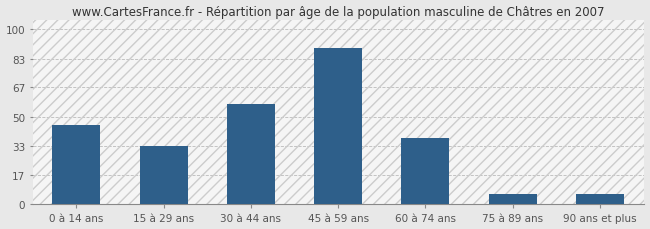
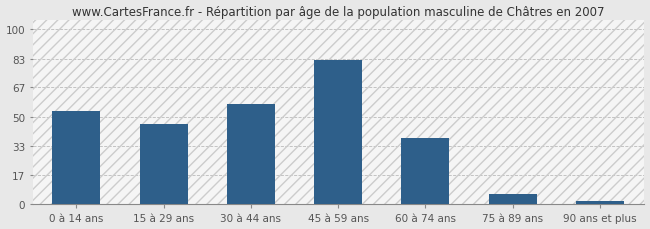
0 à 14 ans: 45 -> 53
15 à 29 ans: 33 -> 46
45 à 59 ans: 89 -> 82
90 ans et plus: 6 -> 2
